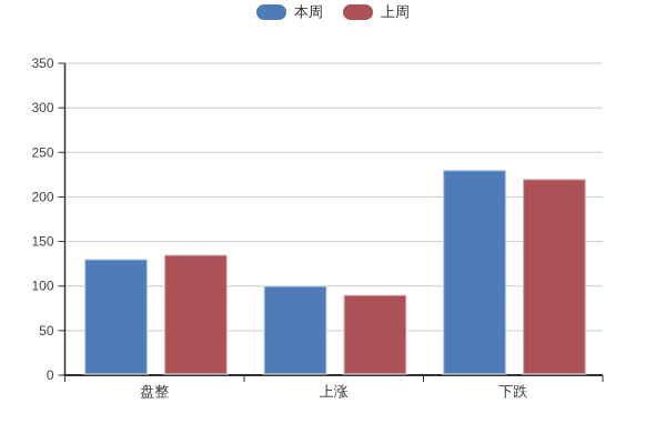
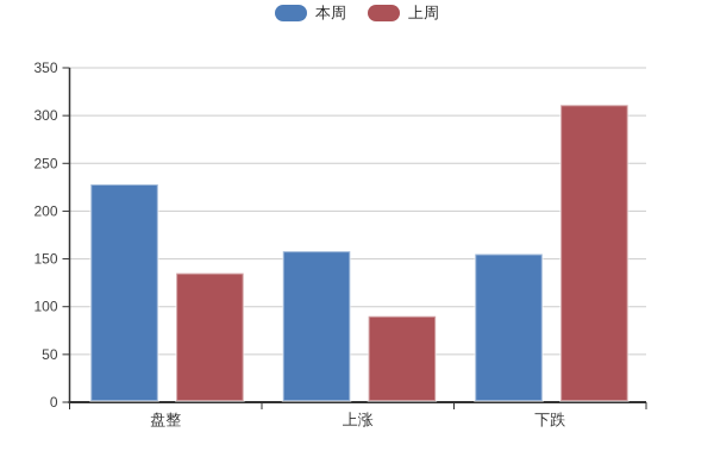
本周/盘整: 130 -> 230
本周/上涨: 100 -> 160
本周/下跌: 230 -> 160
上周/下跌: 220 -> 310
